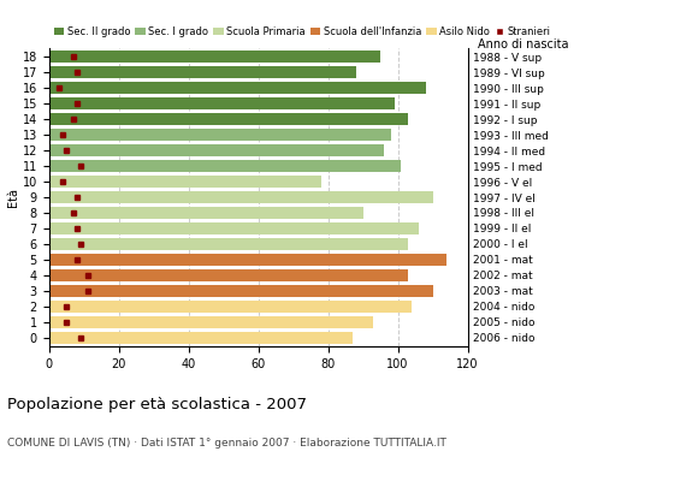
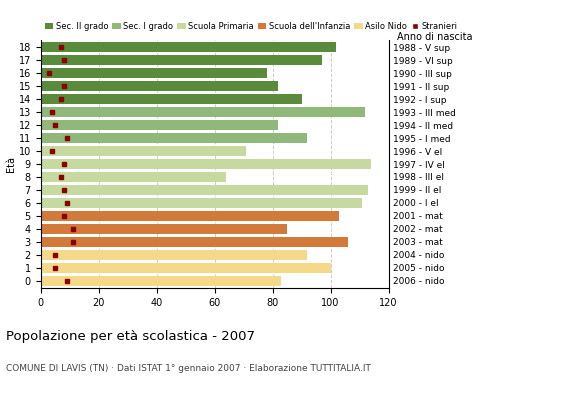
18: 95 -> 102
17: 88 -> 97
16: 108 -> 78
15: 99 -> 82
14: 103 -> 90
13: 98 -> 112
12: 96 -> 82
11: 101 -> 92
10: 78 -> 71
9: 110 -> 114
8: 90 -> 64
7: 106 -> 113
6: 103 -> 111
5: 114 -> 103
4: 103 -> 85
3: 110 -> 106
2: 104 -> 92
1: 93 -> 100
0: 87 -> 83
